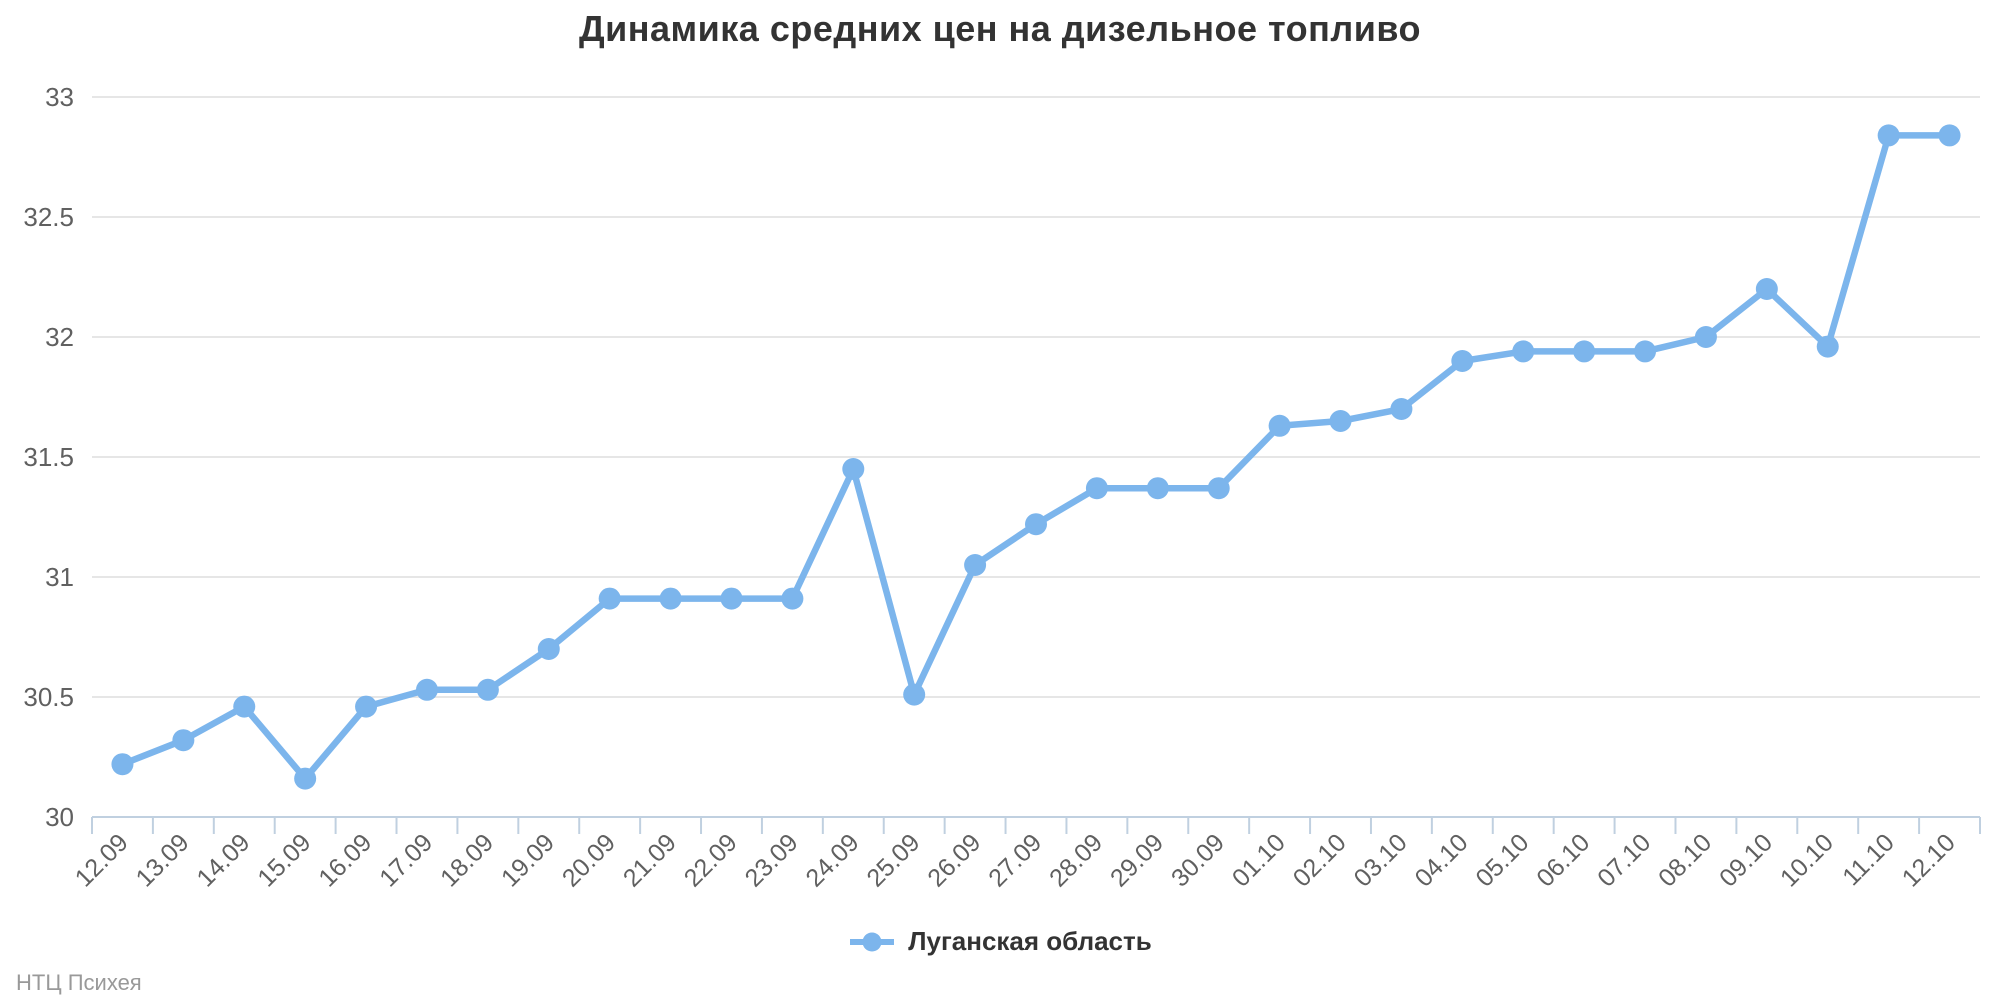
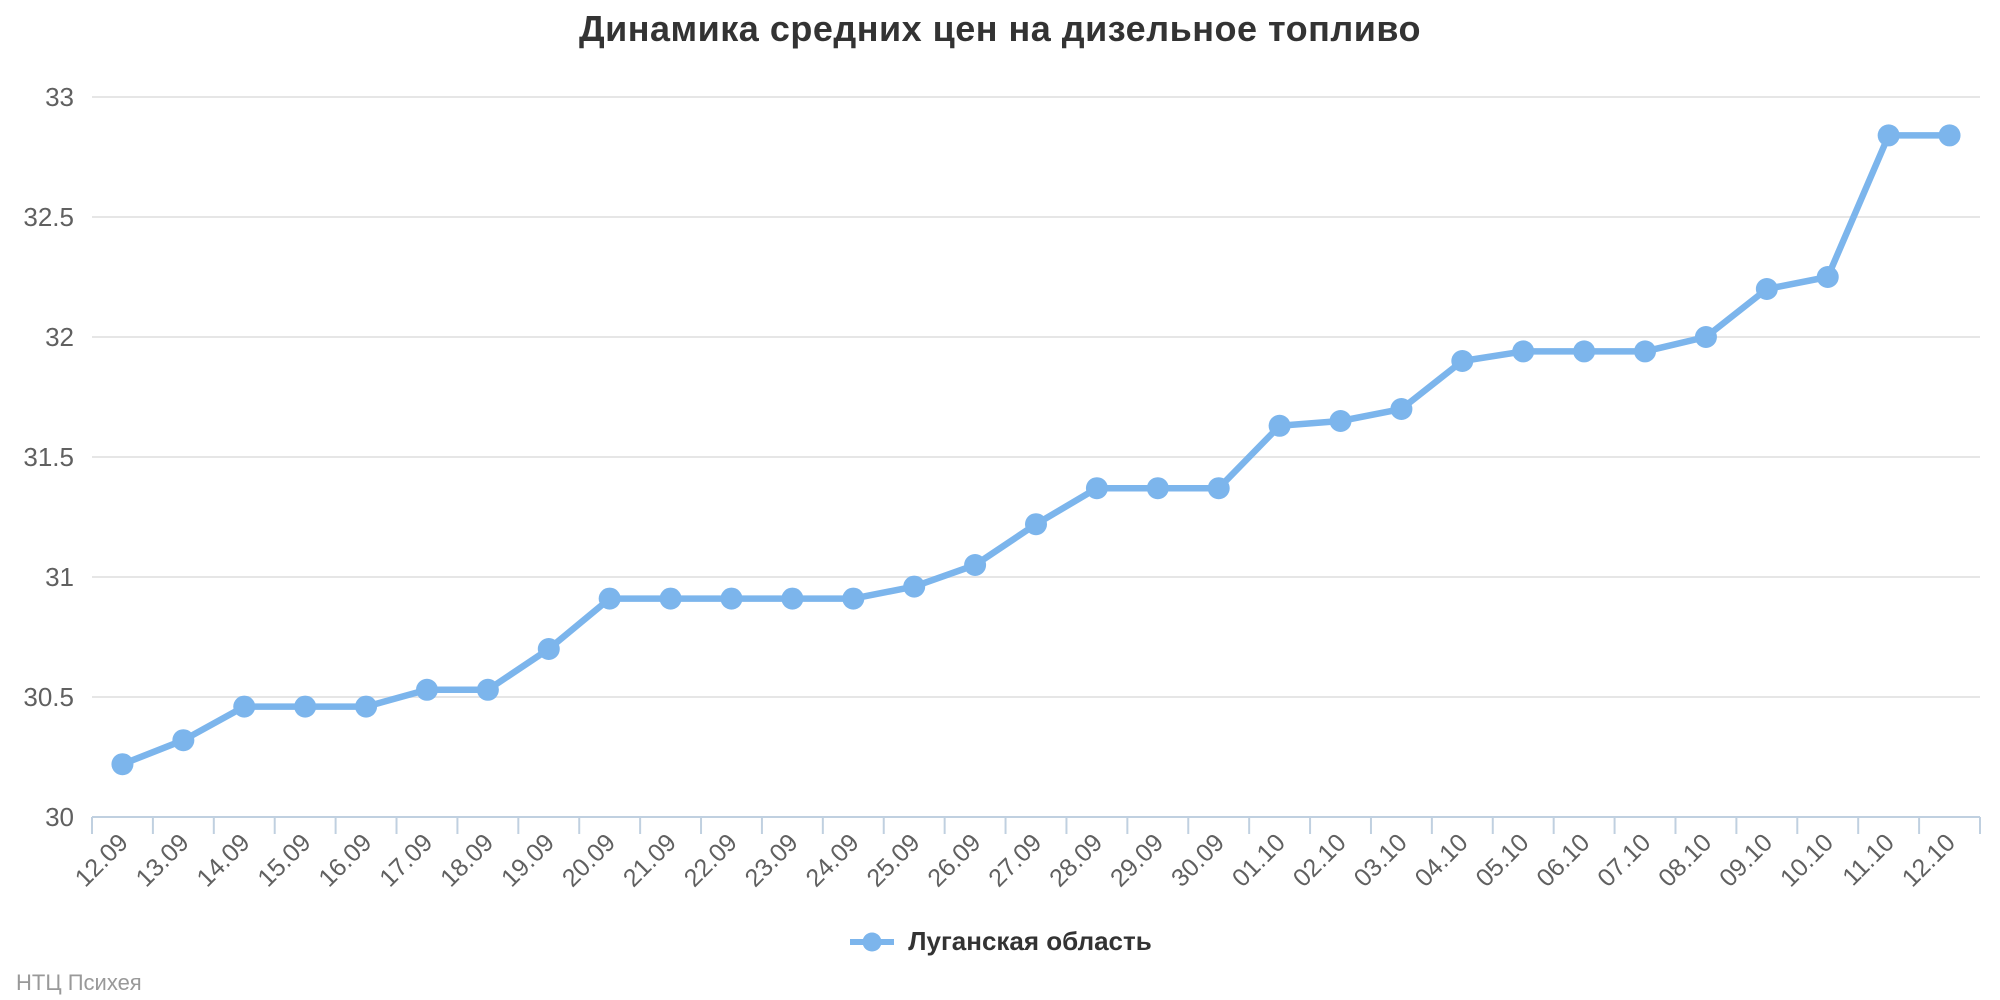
15.09: 30.16 -> 30.46
24.09: 31.45 -> 30.91
25.09: 30.51 -> 30.96
10.10: 31.96 -> 32.25
